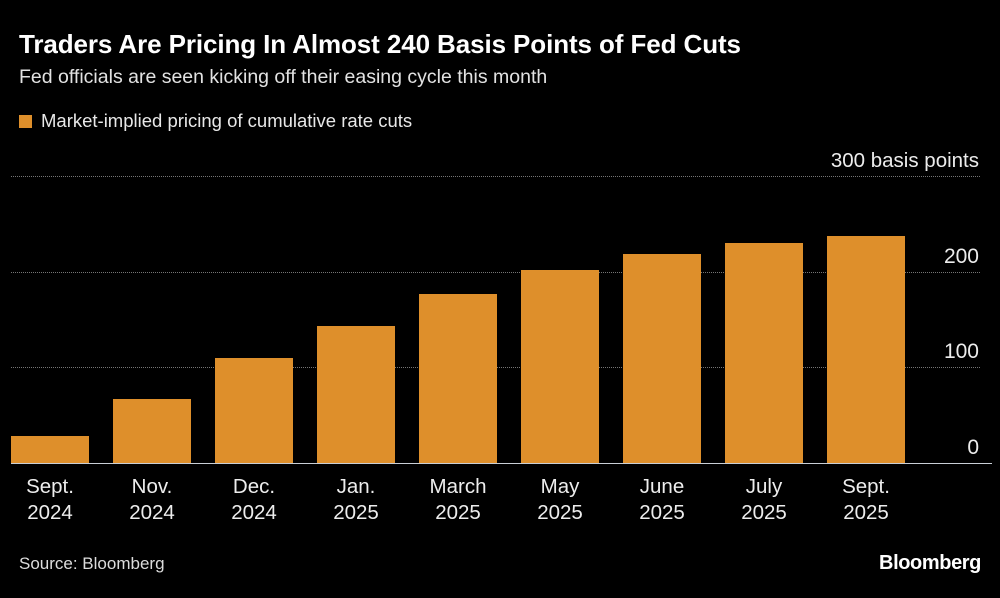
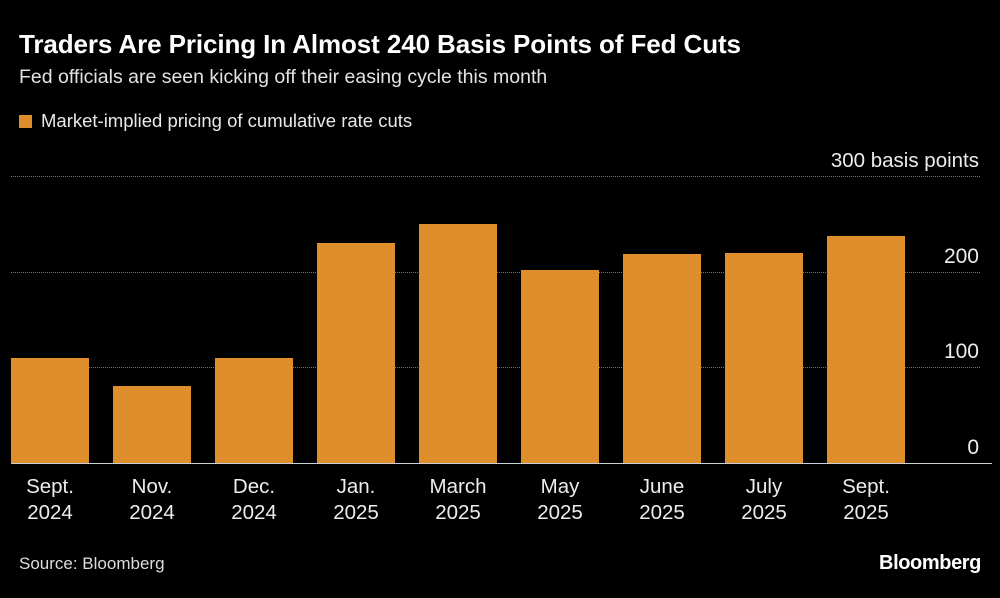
Sept. 2024: 30 -> 110
Nov. 2024: 70 -> 80
Jan. 2025: 140 -> 230
March 2025: 180 -> 250
July 2025: 230 -> 220
